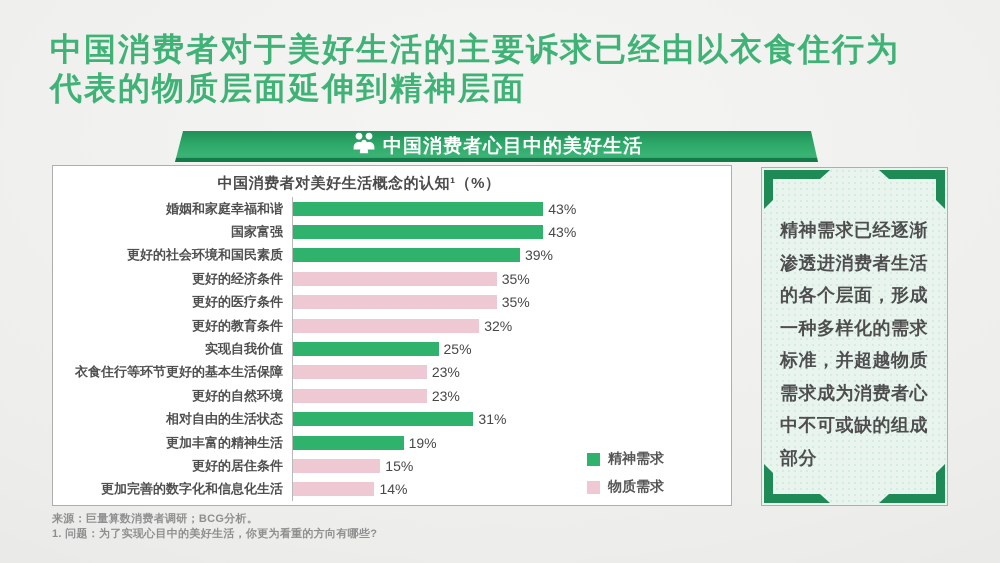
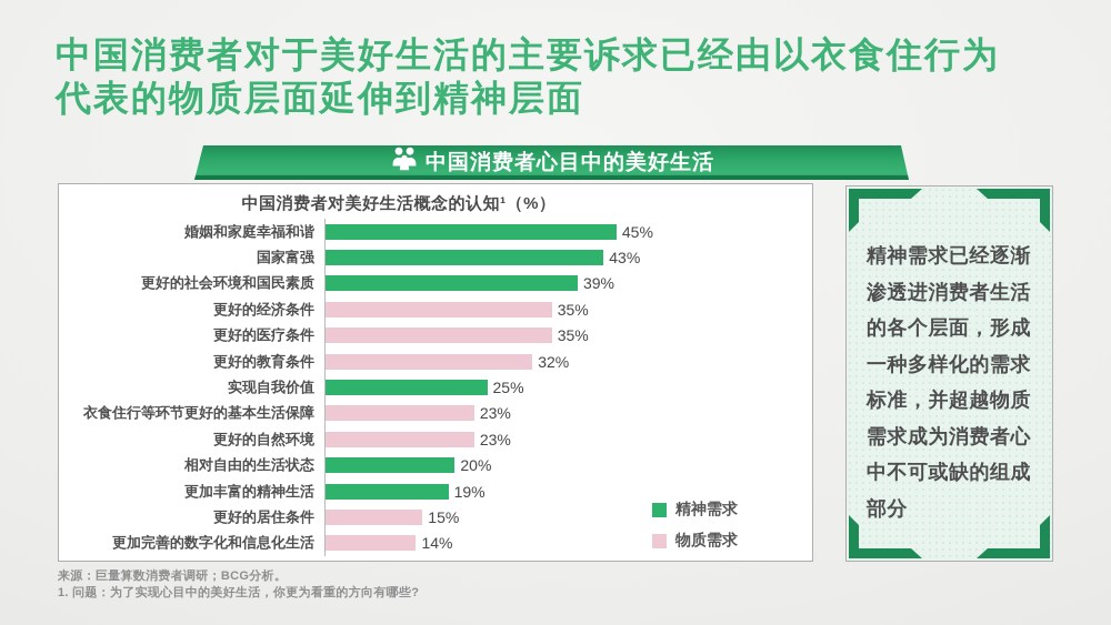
婚姻和家庭幸福和谐: 43% -> 45%
相对自由的生活状态: 31% -> 20%
